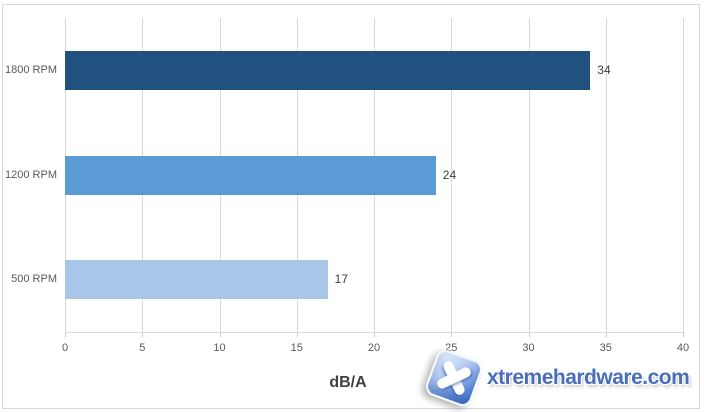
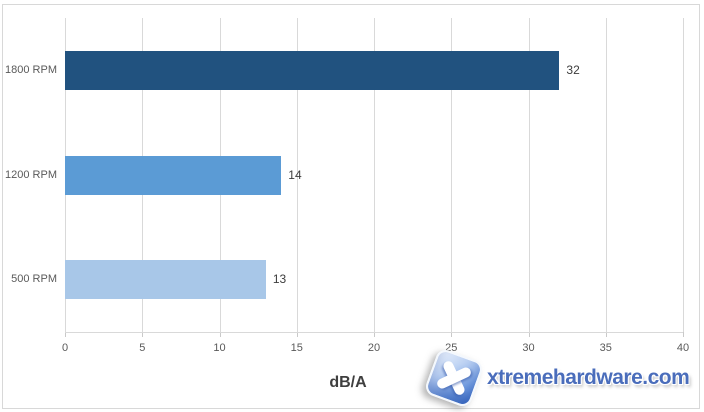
1800 RPM: 34 -> 32
1200 RPM: 24 -> 14
500 RPM: 17 -> 13
